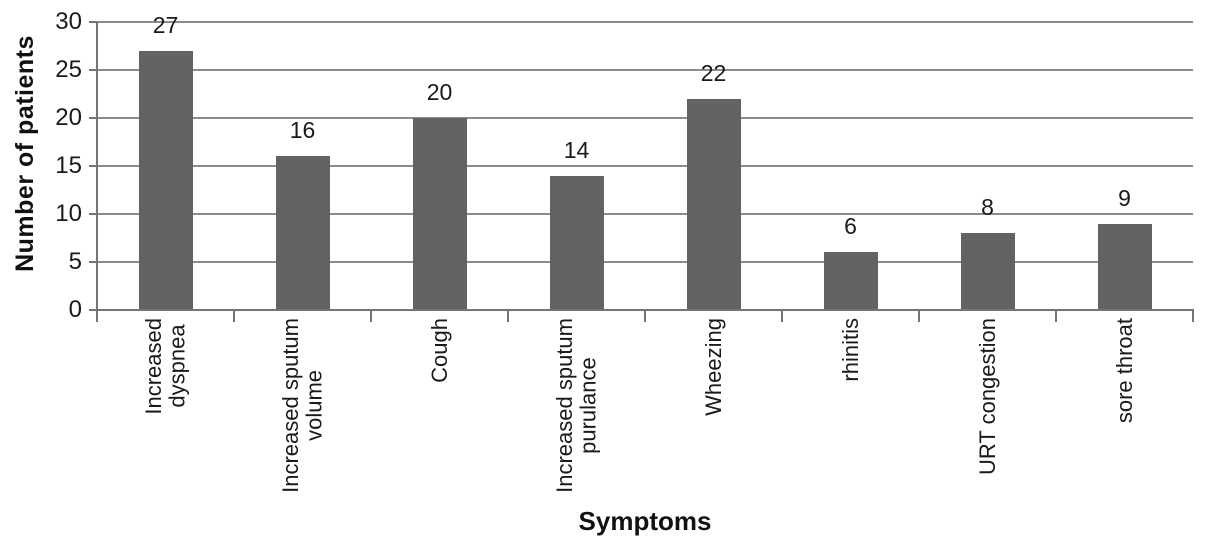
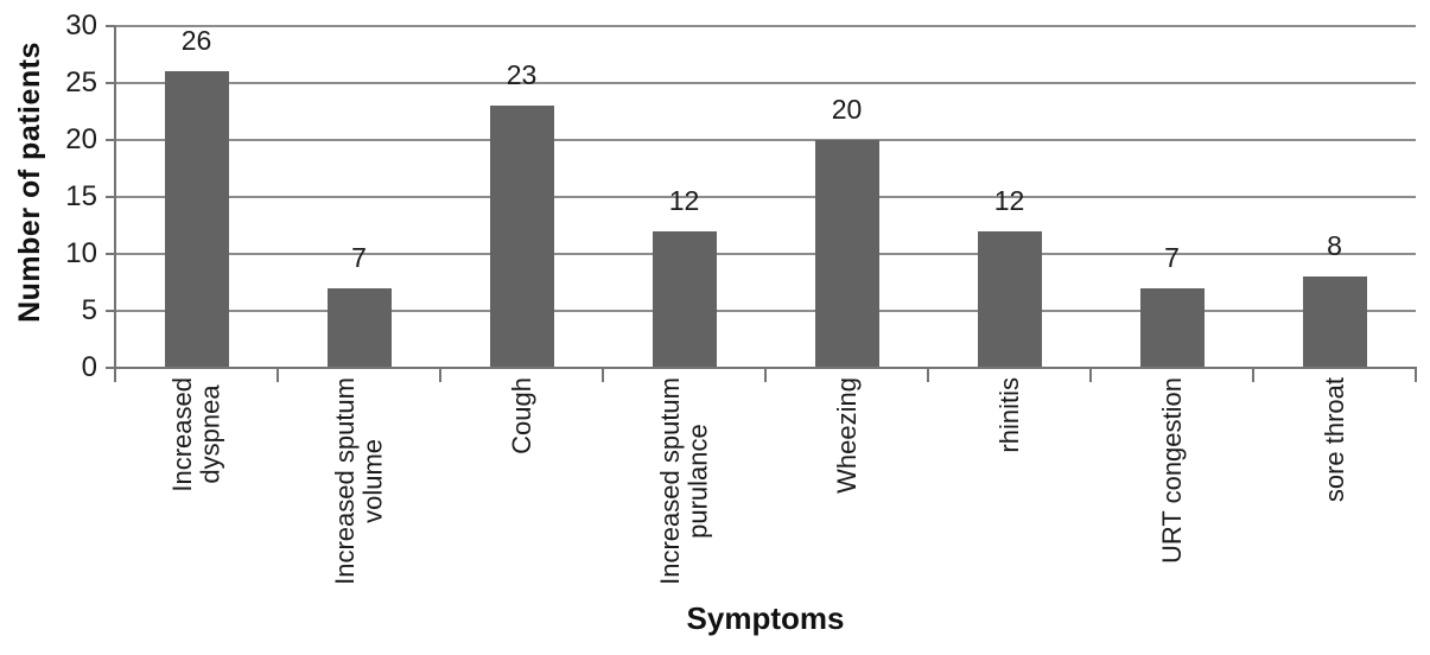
Increased dyspnea: 27 -> 26
Increased sputum volume: 16 -> 7
Cough: 20 -> 23
Increased sputum purulance: 14 -> 12
Wheezing: 22 -> 20
rhinitis: 6 -> 12
URT congestion: 8 -> 7
sore throat: 9 -> 8
